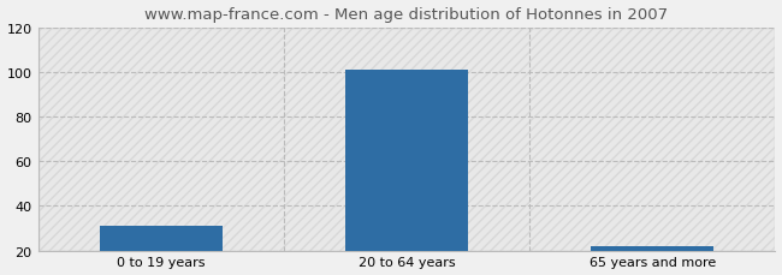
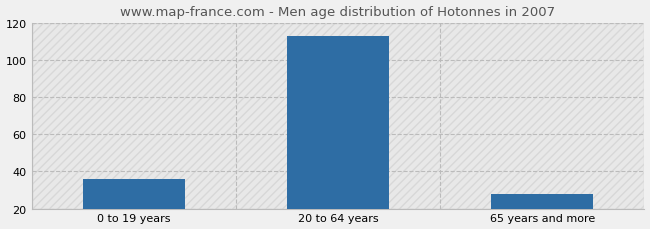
0 to 19 years: 31 -> 36
20 to 64 years: 101 -> 113
65 years and more: 22 -> 28
